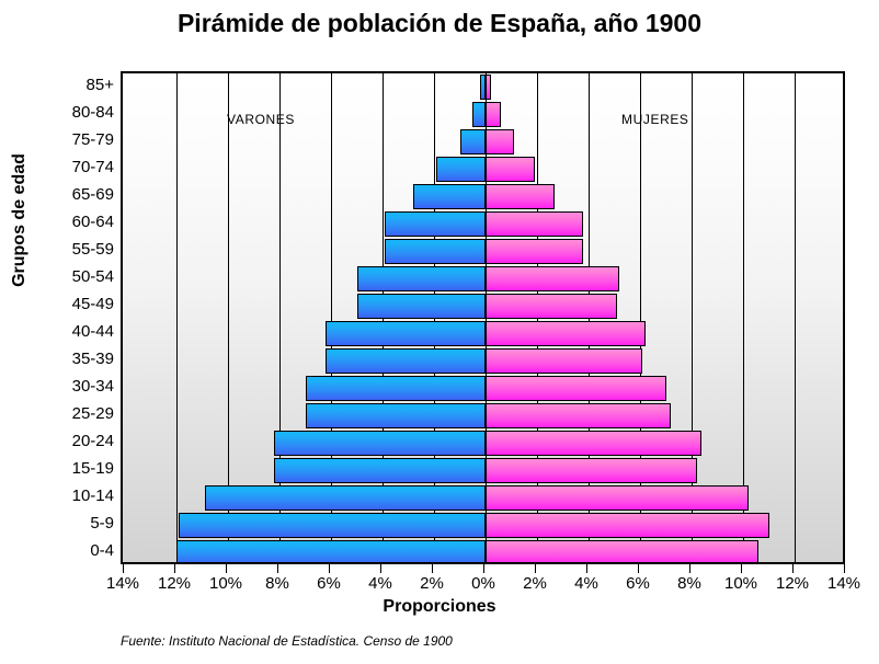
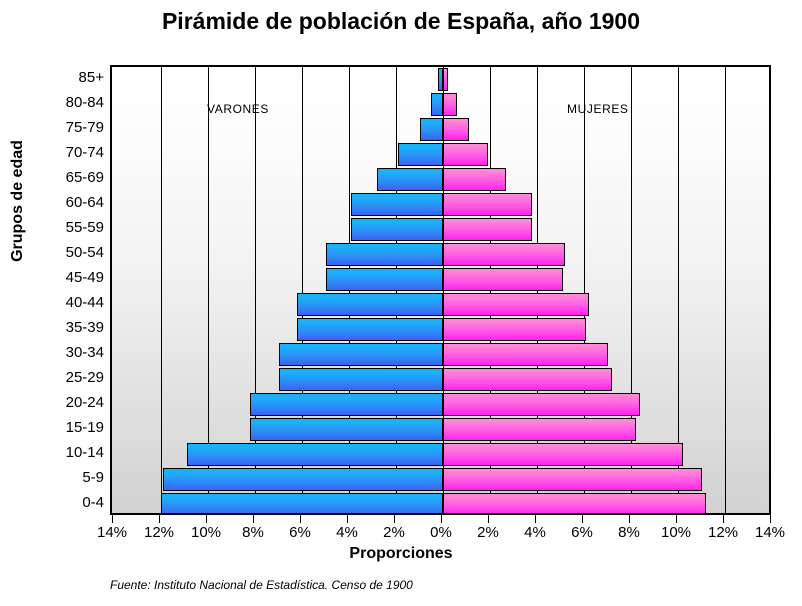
MUJERES/0-4: 10.6% -> 11.2%
